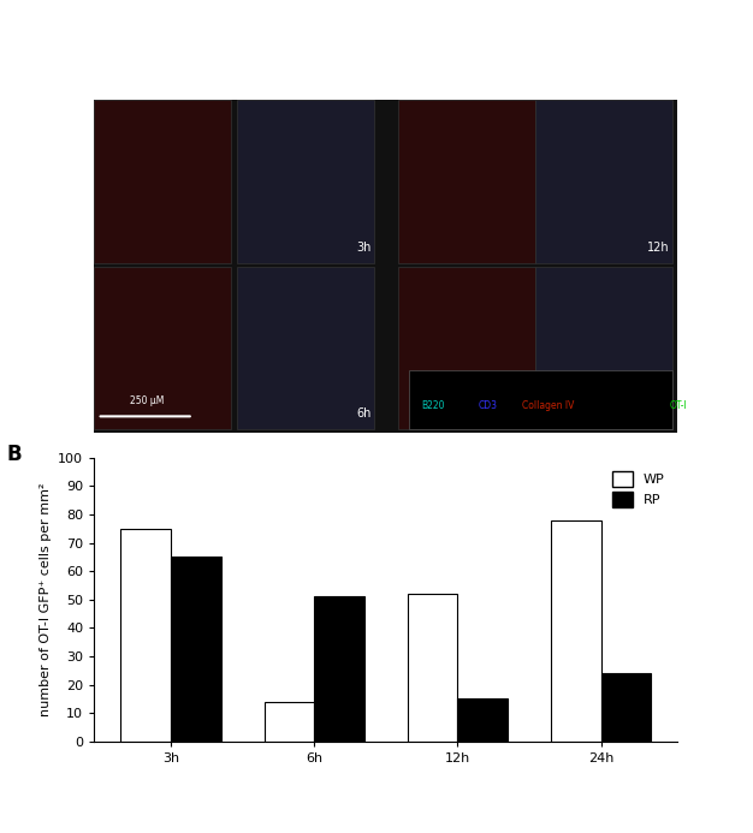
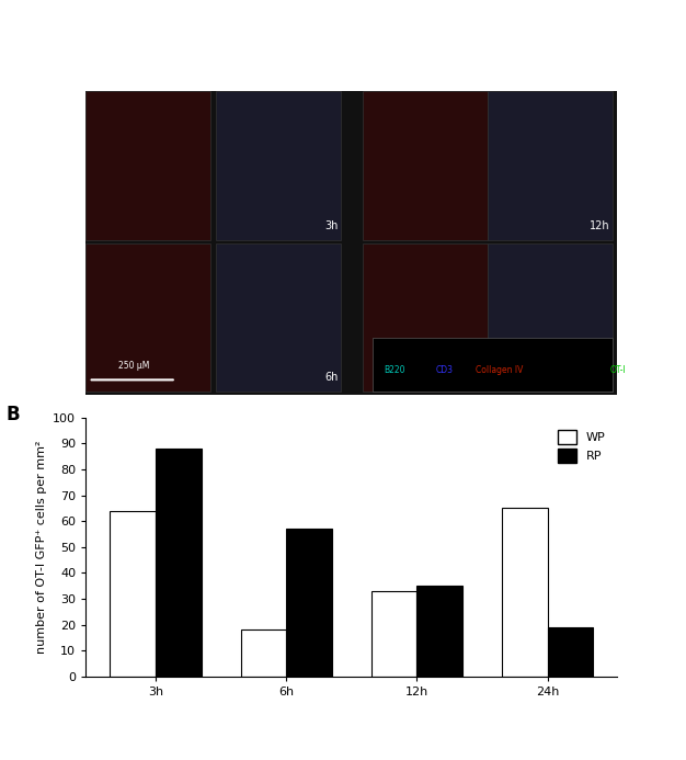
WP/3h: 75 -> 64
RP/3h: 65 -> 88
WP/6h: 14 -> 18
RP/6h: 51 -> 57
WP/12h: 52 -> 33
RP/12h: 15 -> 35
WP/24h: 78 -> 65
RP/24h: 24 -> 19
